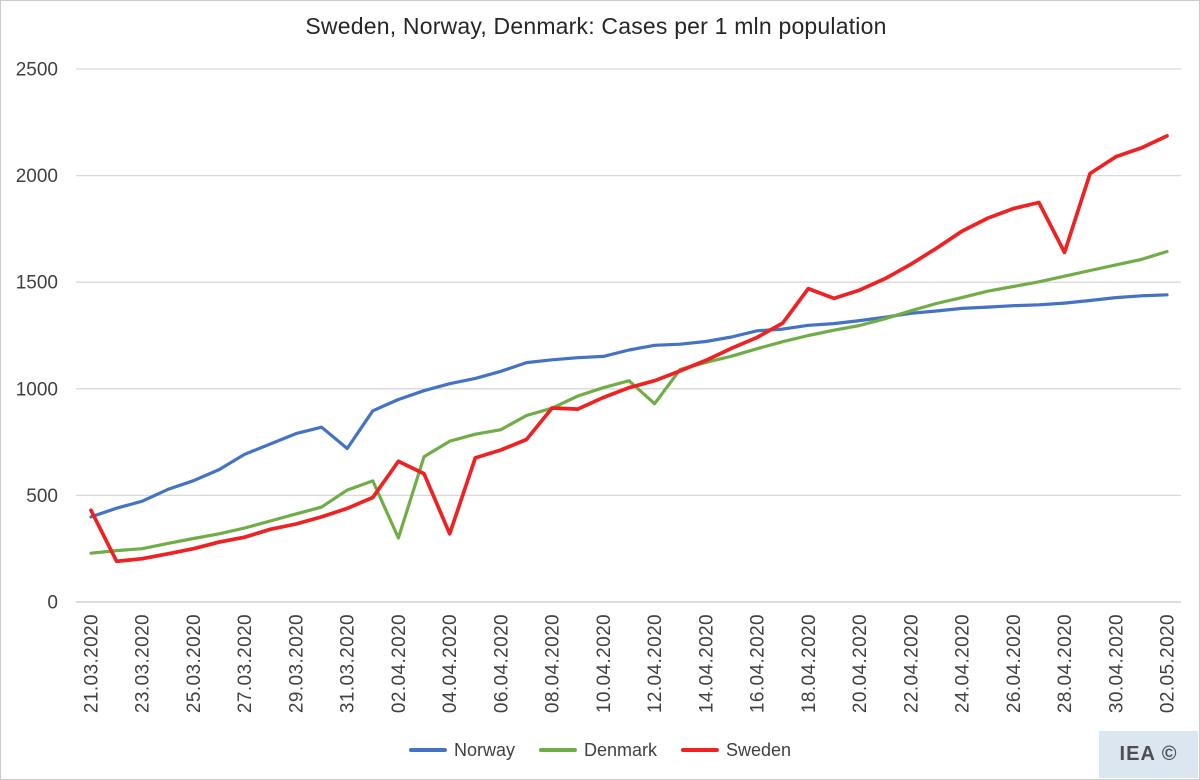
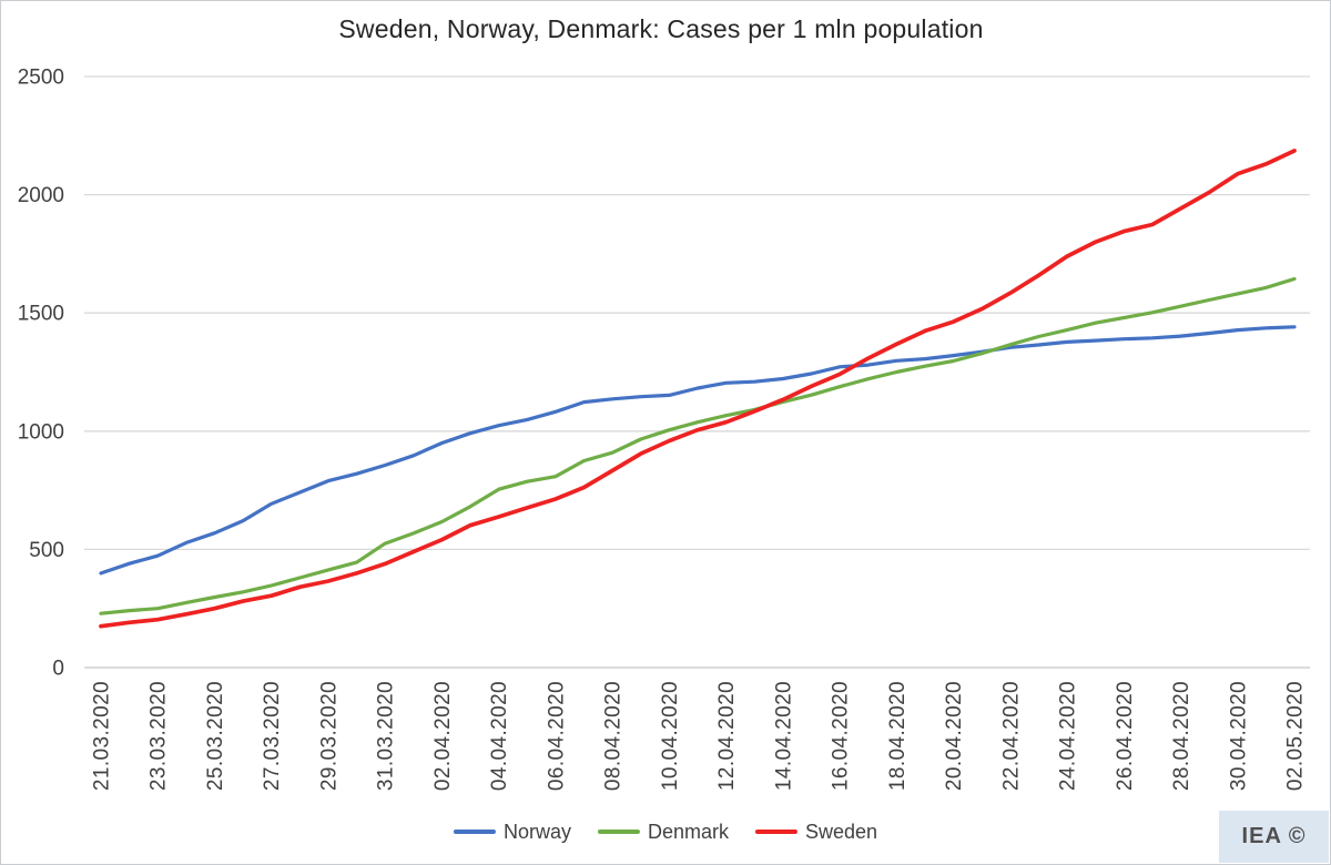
Sweden/21.03.2020: 430 -> 180
Norway/31.03.2020: 720 -> 860
Denmark/02.04.2020: 300 -> 620
Sweden/02.04.2020: 660 -> 540
Sweden/04.04.2020: 320 -> 640
Sweden/08.04.2020: 910 -> 830
Denmark/12.04.2020: 930 -> 1070
Sweden/18.04.2020: 1470 -> 1370
Sweden/28.04.2020: 1640 -> 1940
